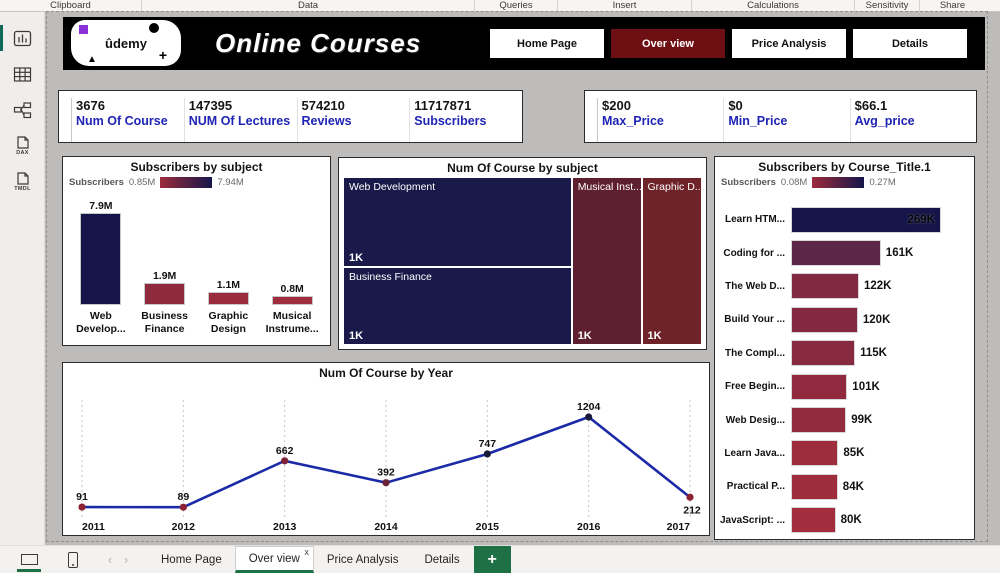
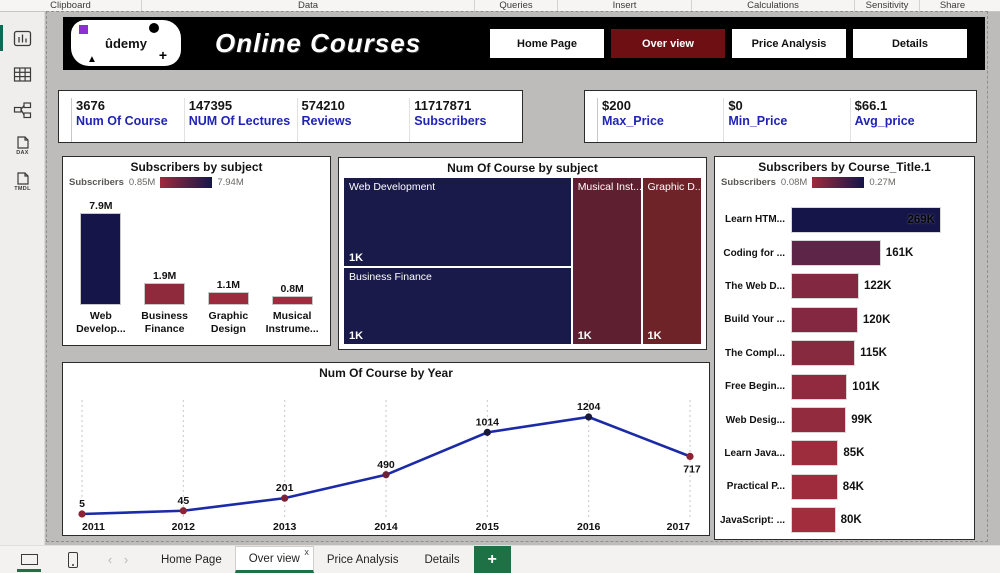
Num Of Course by Year/2011: 91 -> 5
Num Of Course by Year/2012: 89 -> 45
Num Of Course by Year/2013: 662 -> 201
Num Of Course by Year/2014: 392 -> 490
Num Of Course by Year/2015: 747 -> 1014
Num Of Course by Year/2017: 212 -> 717
